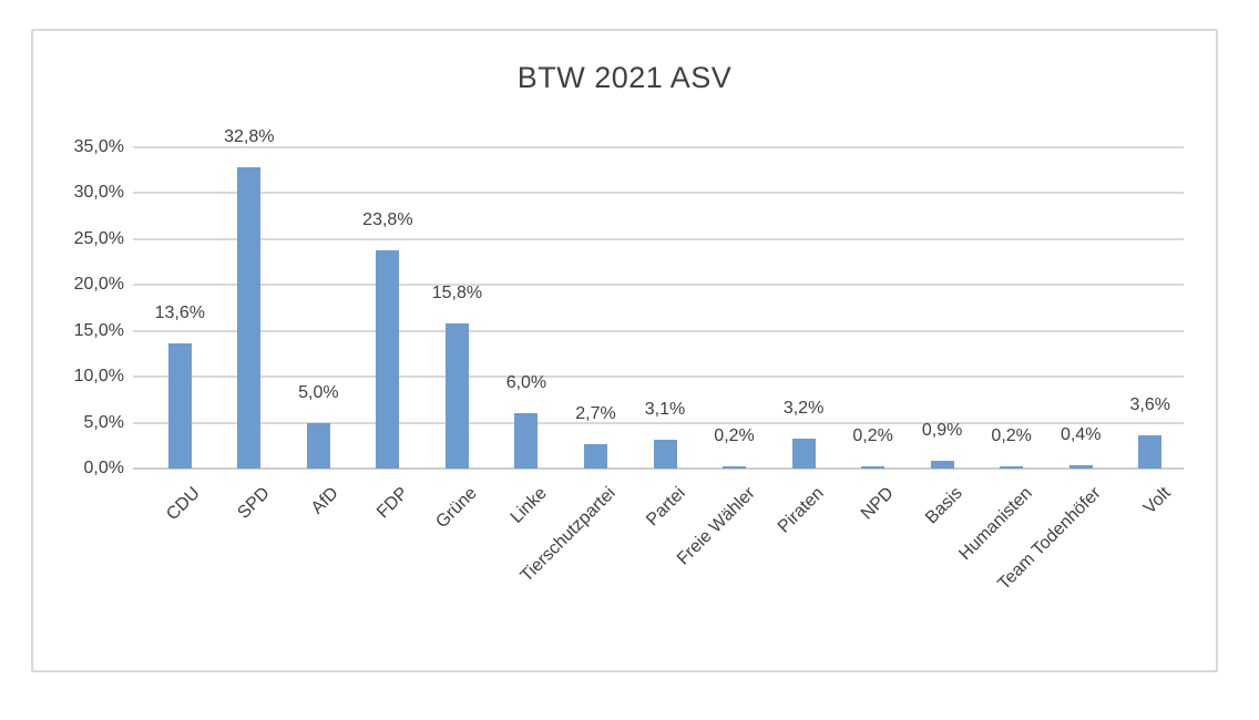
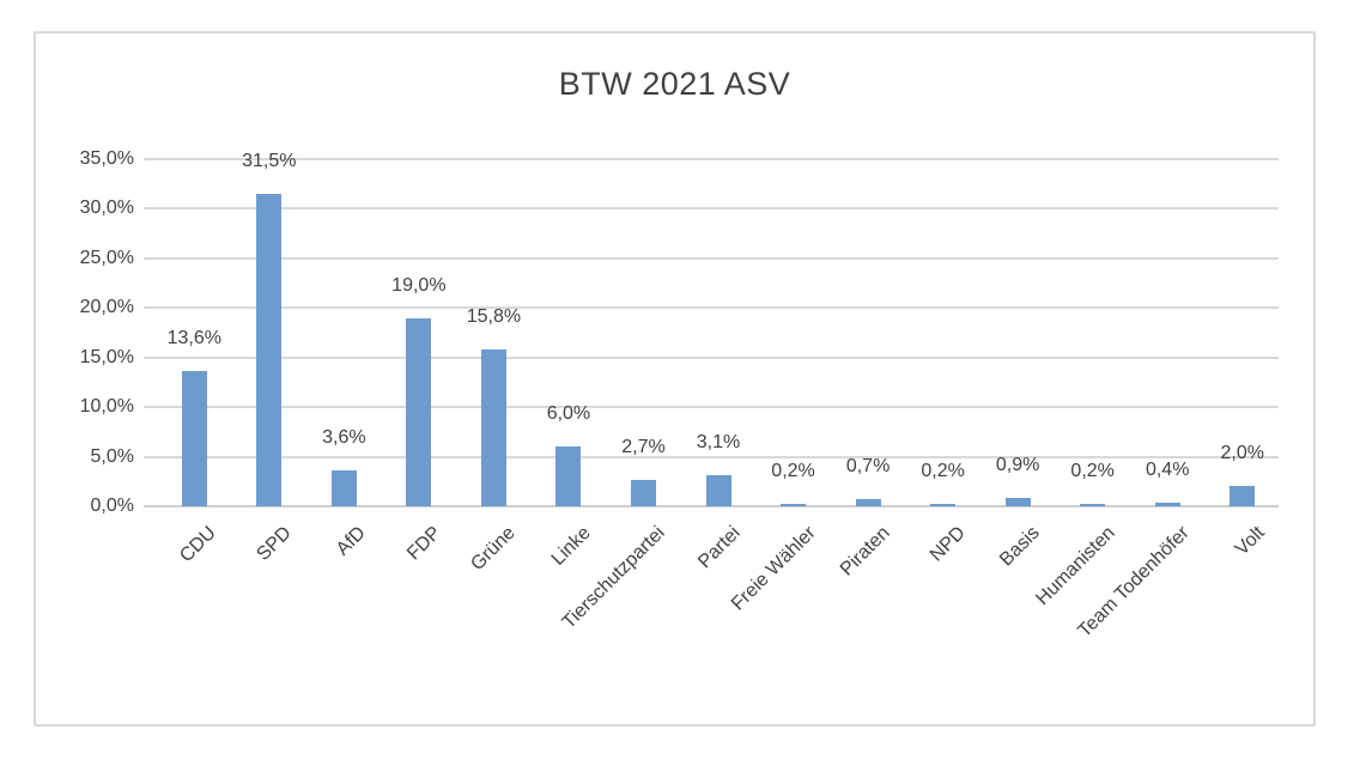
SPD: 32,8% -> 31,5%
AfD: 5,0% -> 3,6%
FDP: 23,8% -> 19,0%
Piraten: 3,2% -> 0,7%
Volt: 3,6% -> 2,0%
